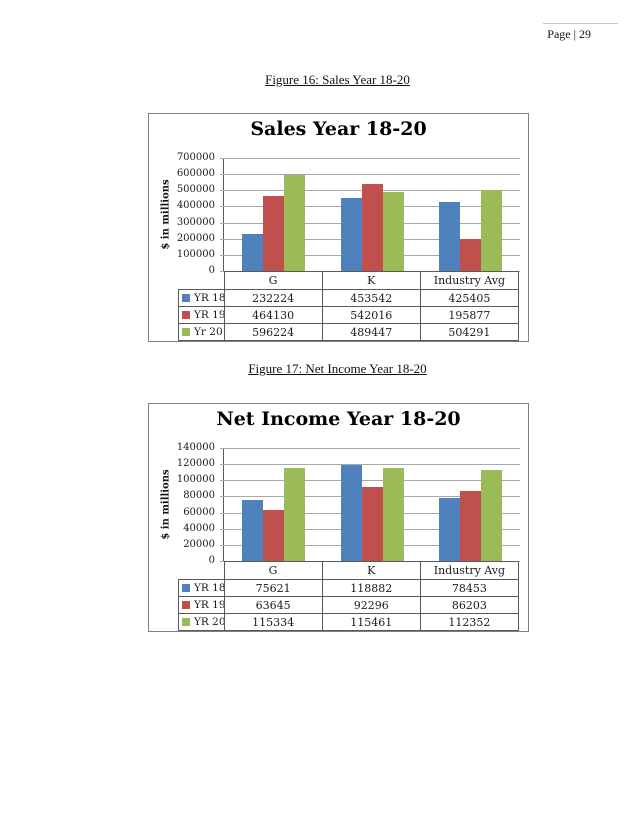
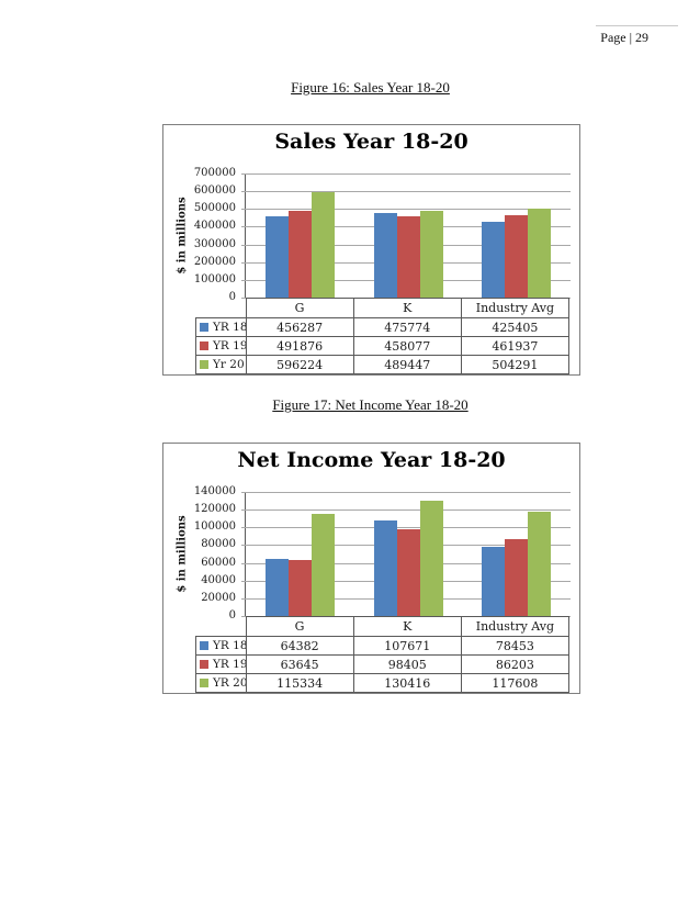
Sales Year 18-20/YR 18/G: 232224 -> 456287
Sales Year 18-20/YR 19/G: 464130 -> 491876
Sales Year 18-20/YR 18/K: 453542 -> 475774
Sales Year 18-20/YR 19/K: 542016 -> 458077
Sales Year 18-20/YR 19/Industry Avg: 195877 -> 461937
Net Income Year 18-20/YR 18/G: 75621 -> 64382
Net Income Year 18-20/YR 18/K: 118882 -> 107671
Net Income Year 18-20/YR 19/K: 92296 -> 98405
Net Income Year 18-20/YR 20/K: 115461 -> 130416
Net Income Year 18-20/YR 20/Industry Avg: 112352 -> 117608
